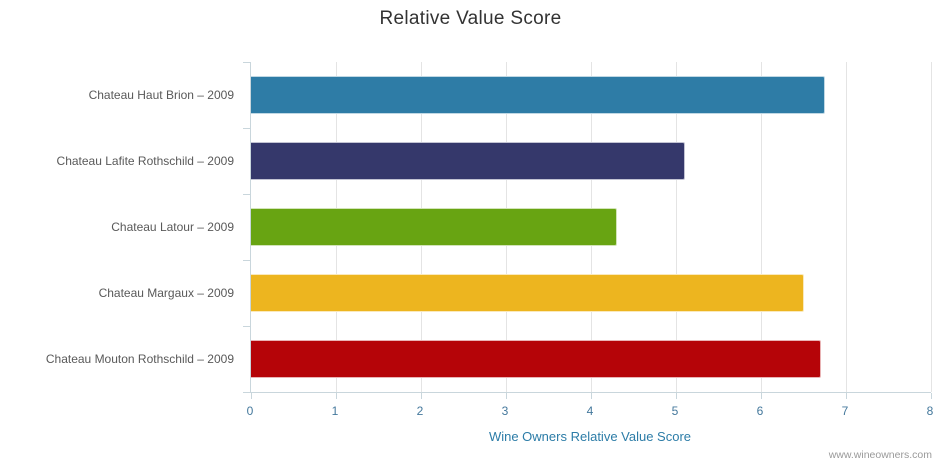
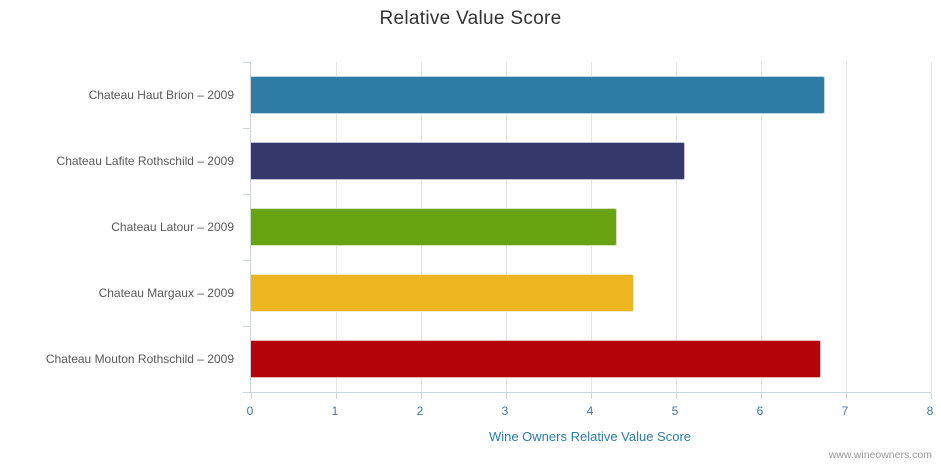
Chateau Margaux – 2009: 6.5 -> 4.5
